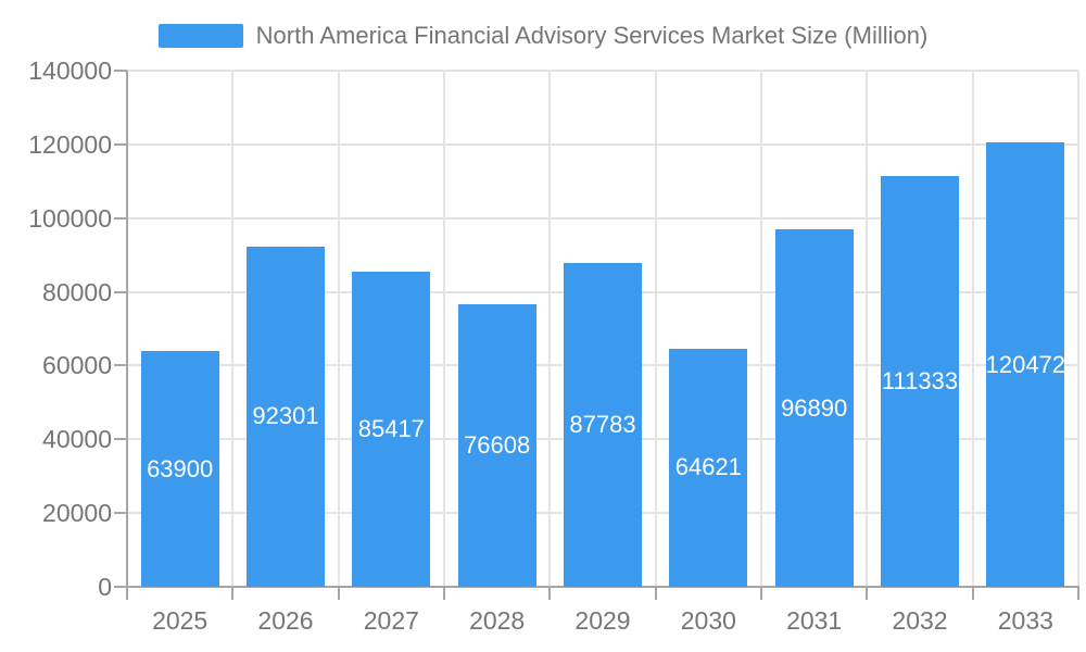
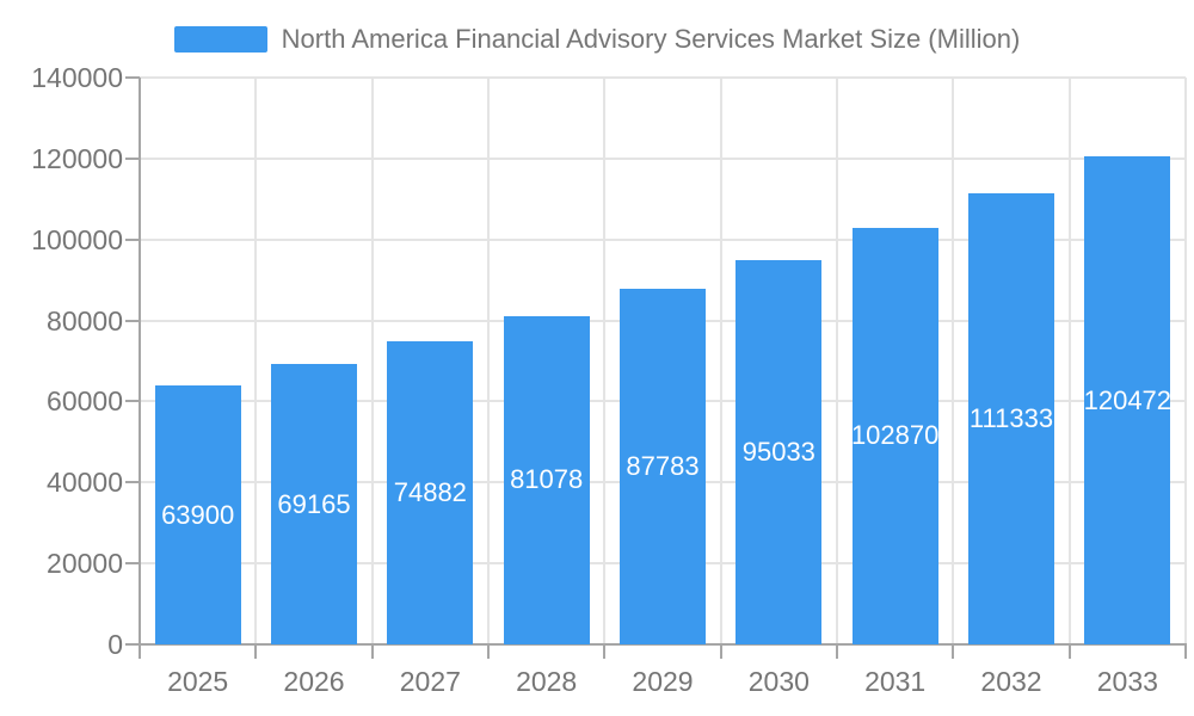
2026: 92301 -> 69165
2027: 85417 -> 74882
2028: 76608 -> 81078
2030: 64621 -> 95033
2031: 96890 -> 102870
